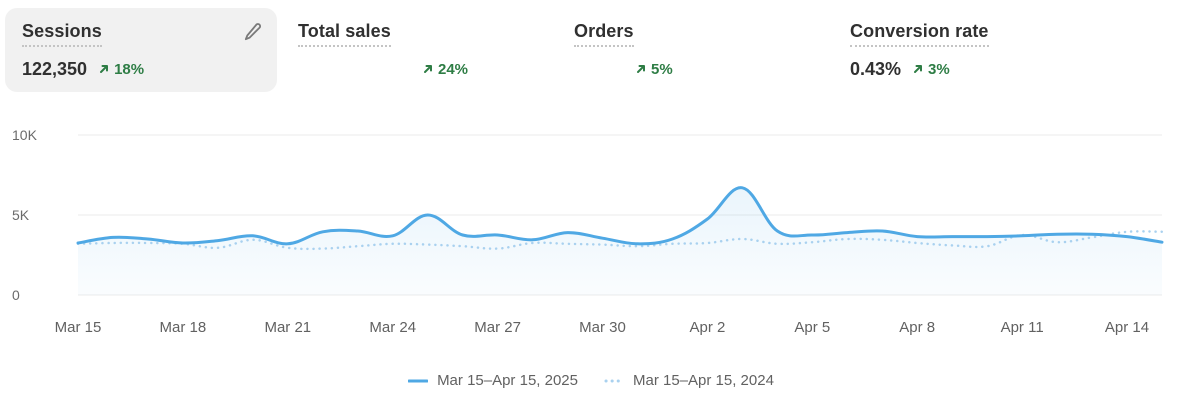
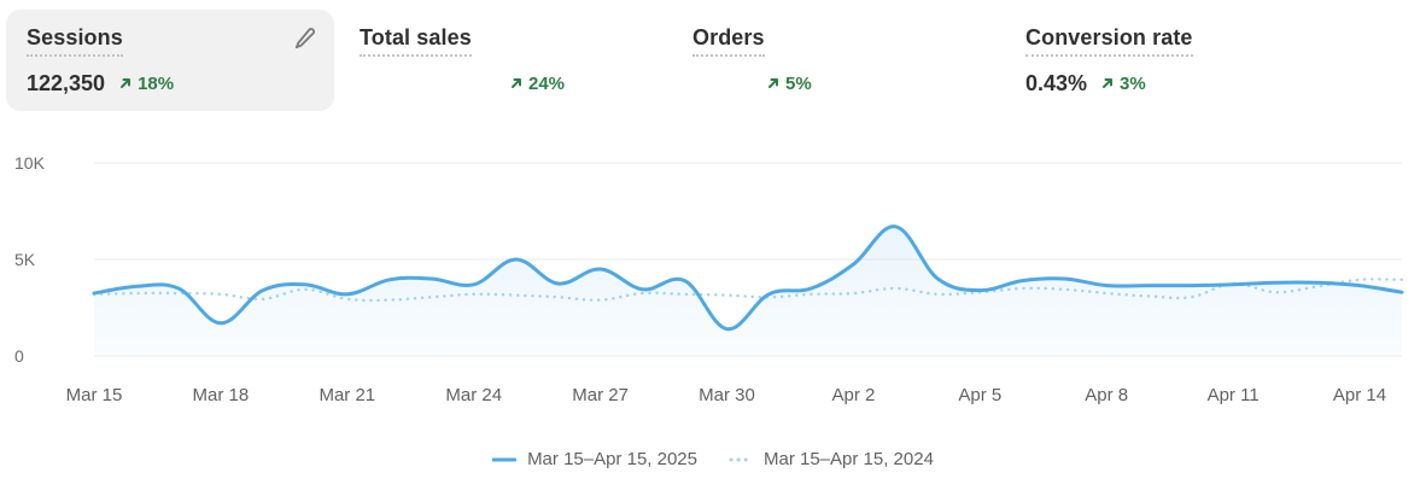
Mar 15–Apr 15, 2025/Mar 18: 3.2K -> 1.7K
Mar 15–Apr 15, 2025/Mar 27: 3.8K -> 4.5K
Mar 15–Apr 15, 2025/Mar 30: 3.6K -> 1.4K
Mar 15–Apr 15, 2025/Apr 5: 3.8K -> 3.4K
